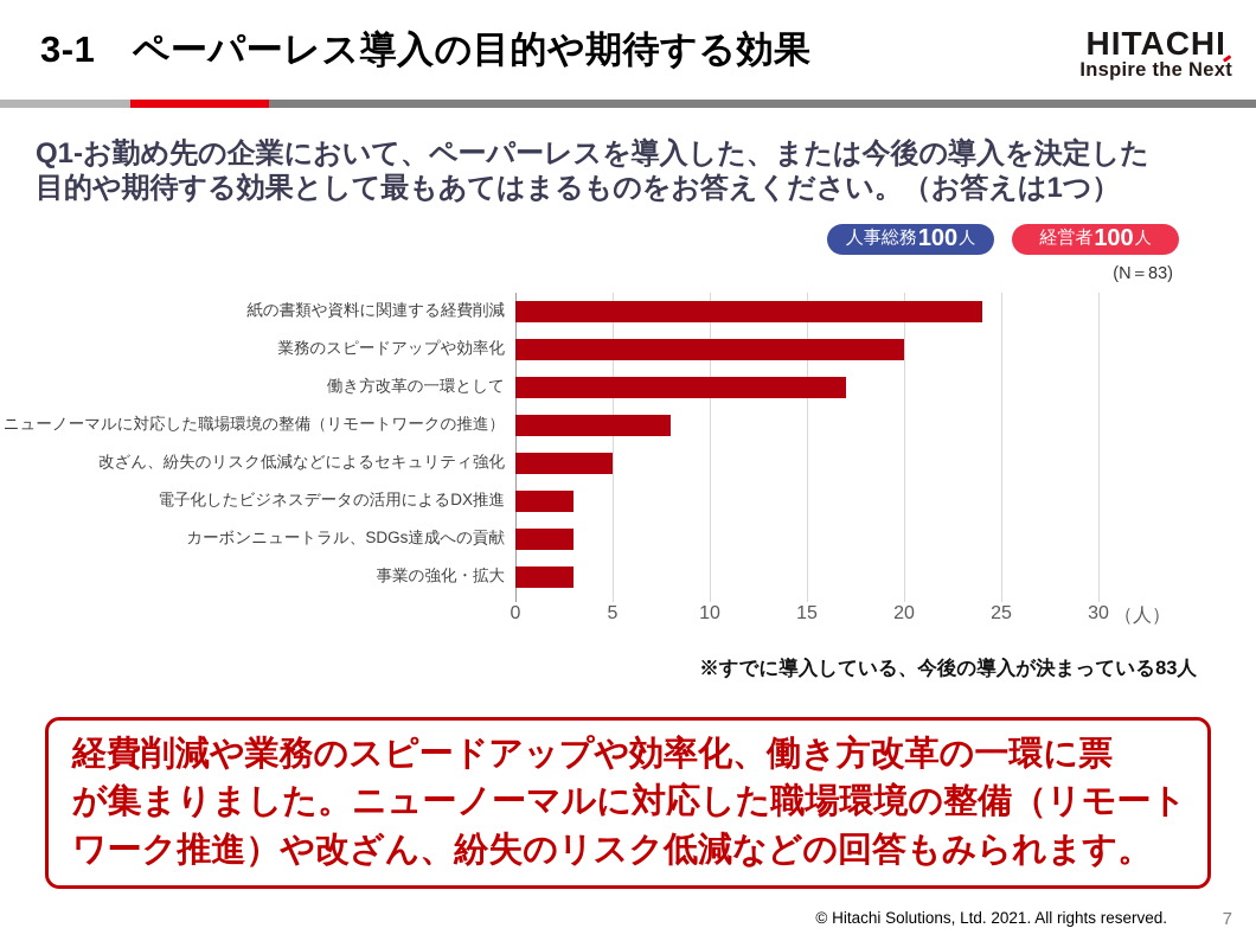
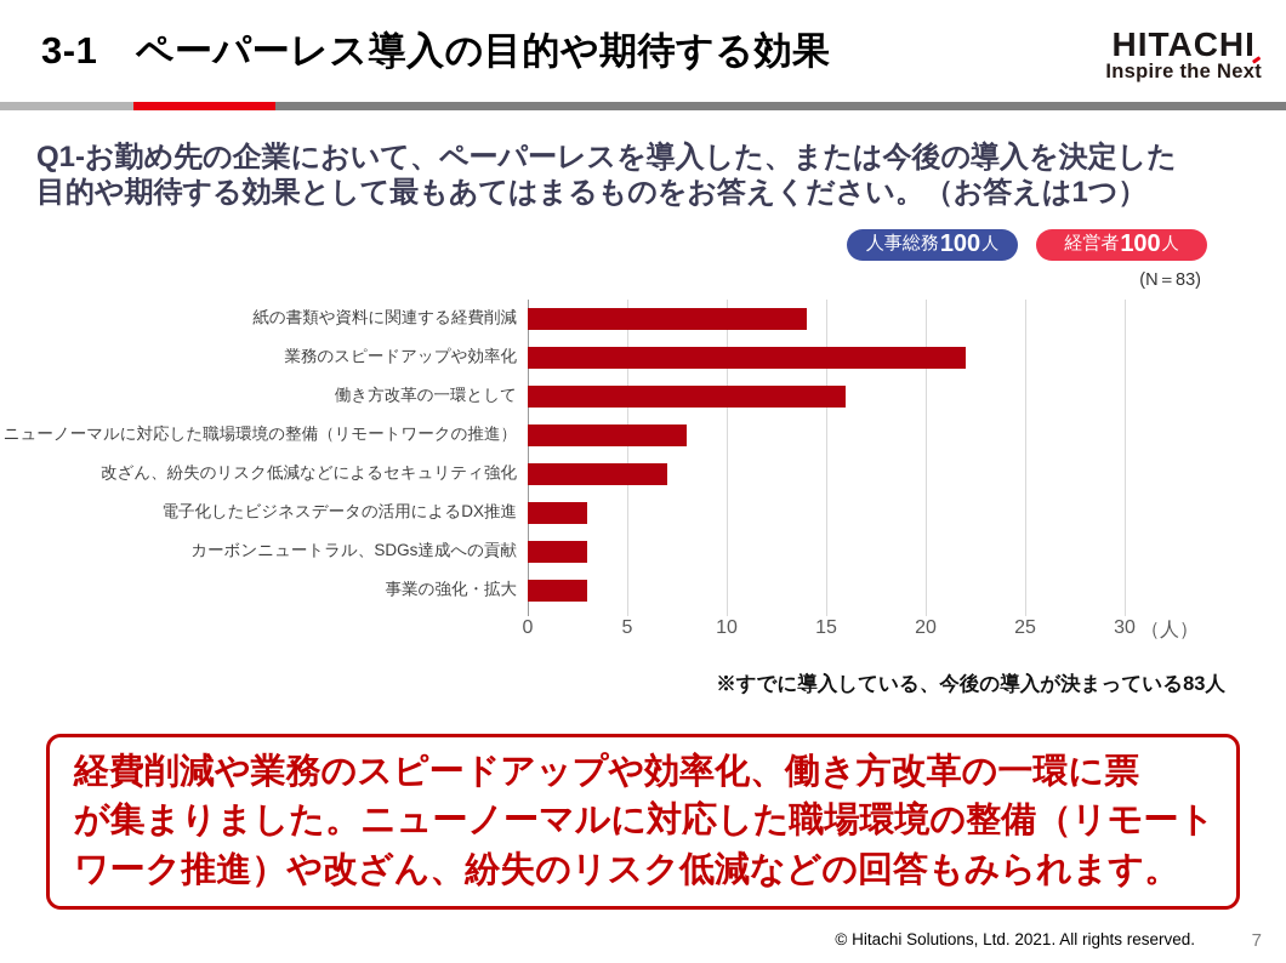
紙の書類や資料に関連する経費削減: 24 -> 14
業務のスピードアップや効率化: 20 -> 22
働き方改革の一環として: 17 -> 16
改ざん、紛失のリスク低減などによるセキュリティ強化: 5 -> 7
